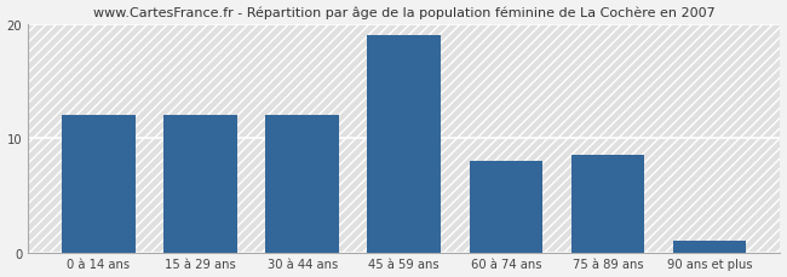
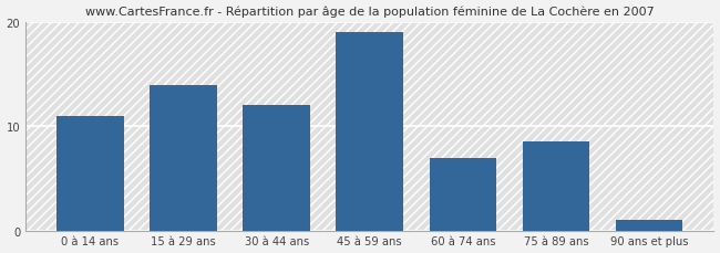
0 à 14 ans: 12.0 -> 11.0
15 à 29 ans: 12.0 -> 14.0
60 à 74 ans: 8.0 -> 7.0
